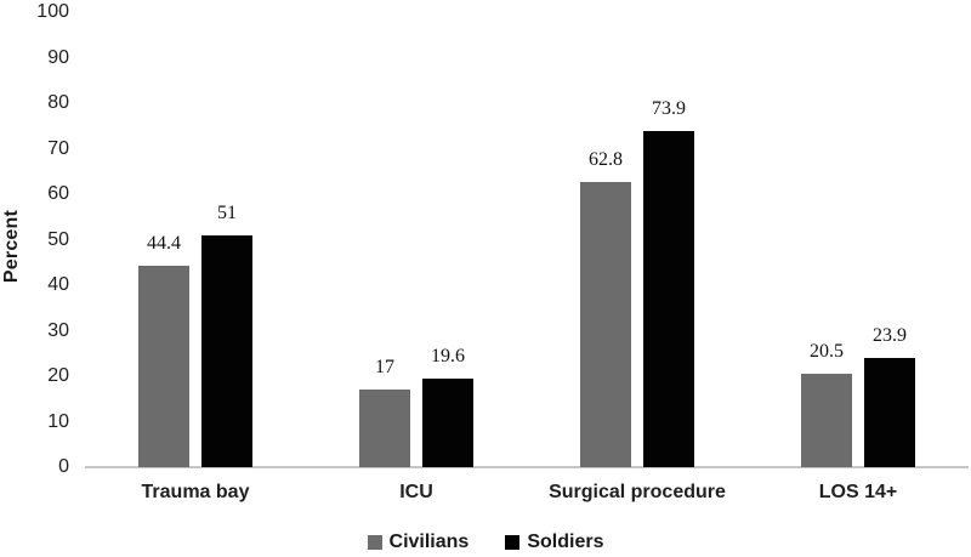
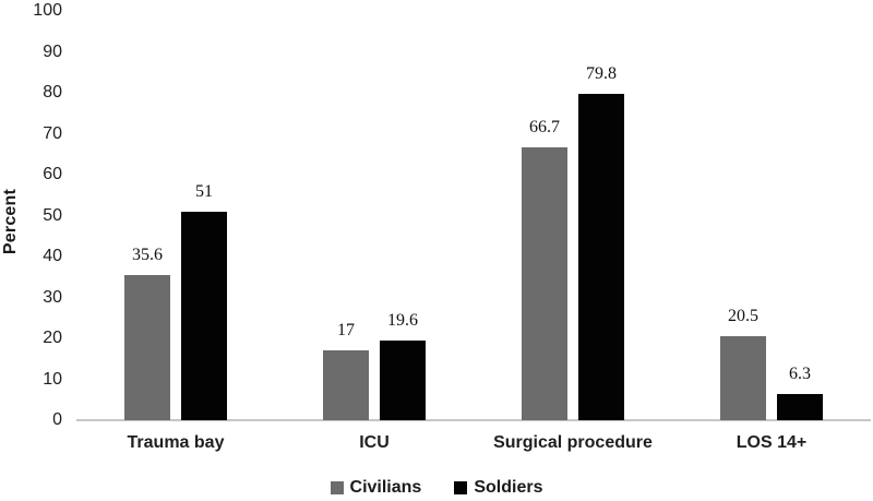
Civilians/Trauma bay: 44.4 -> 35.6
Civilians/Surgical procedure: 62.8 -> 66.7
Soldiers/Surgical procedure: 73.9 -> 79.8
Soldiers/LOS 14+: 23.9 -> 6.3
